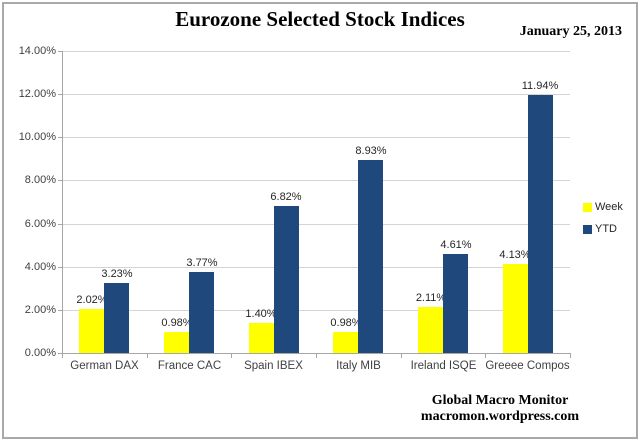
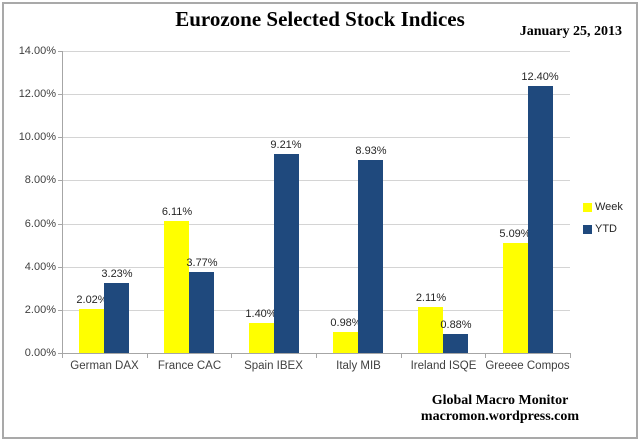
Week/France CAC: 0.98% -> 6.11%
YTD/Spain IBEX: 6.82% -> 9.21%
YTD/Ireland ISQE: 4.61% -> 0.88%
Week/Greeee Compos: 4.13% -> 5.09%
YTD/Greeee Compos: 11.94% -> 12.40%
